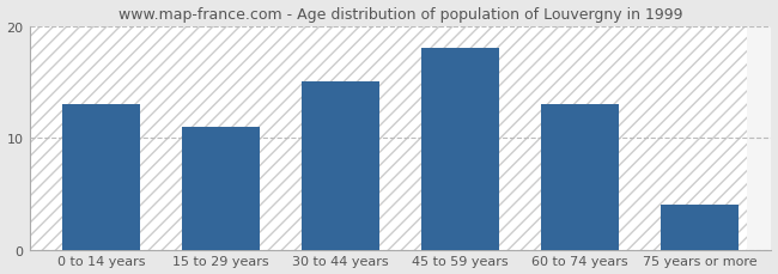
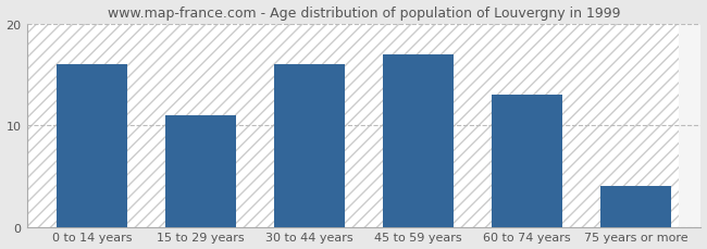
0 to 14 years: 13 -> 16
30 to 44 years: 15 -> 16
45 to 59 years: 18 -> 17
